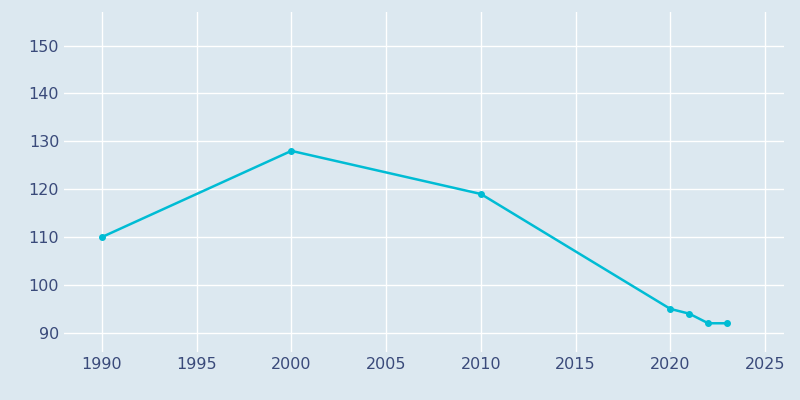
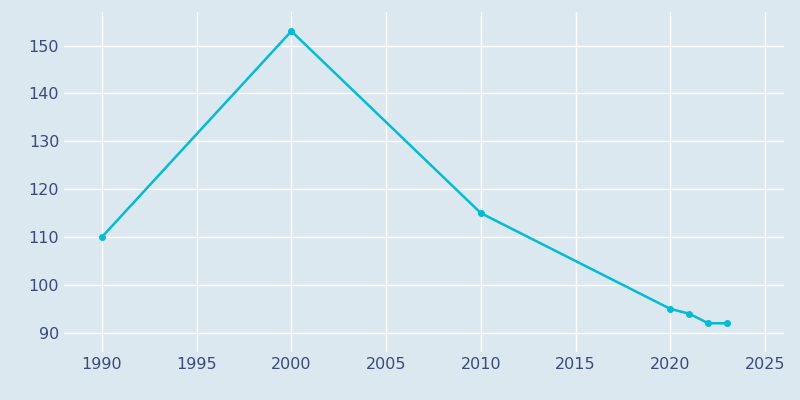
2000: 128 -> 153
2010: 119 -> 115
